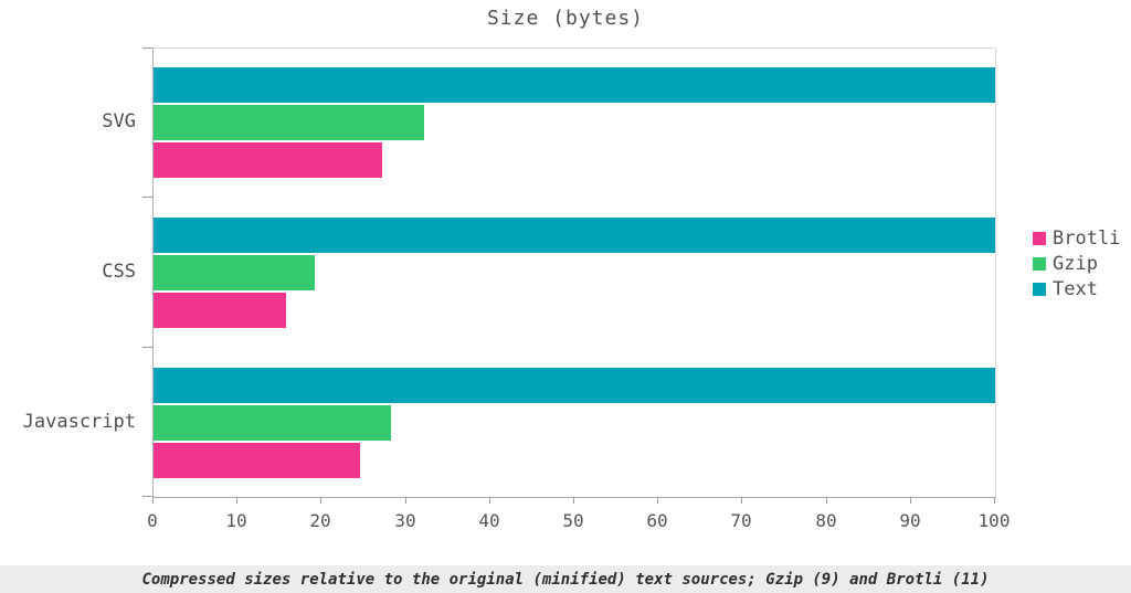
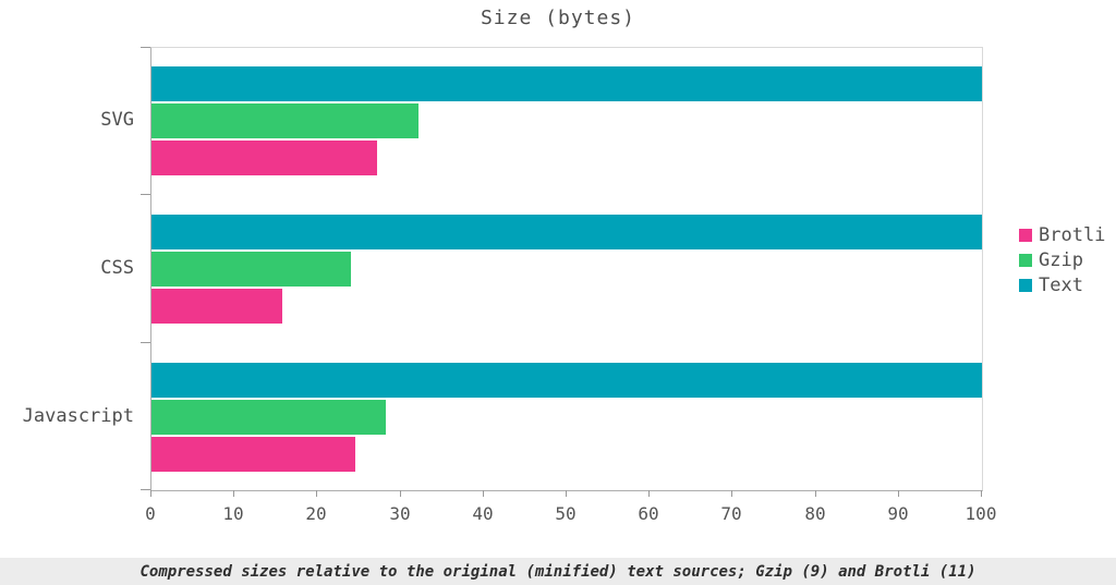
Gzip/CSS: 19 -> 24
